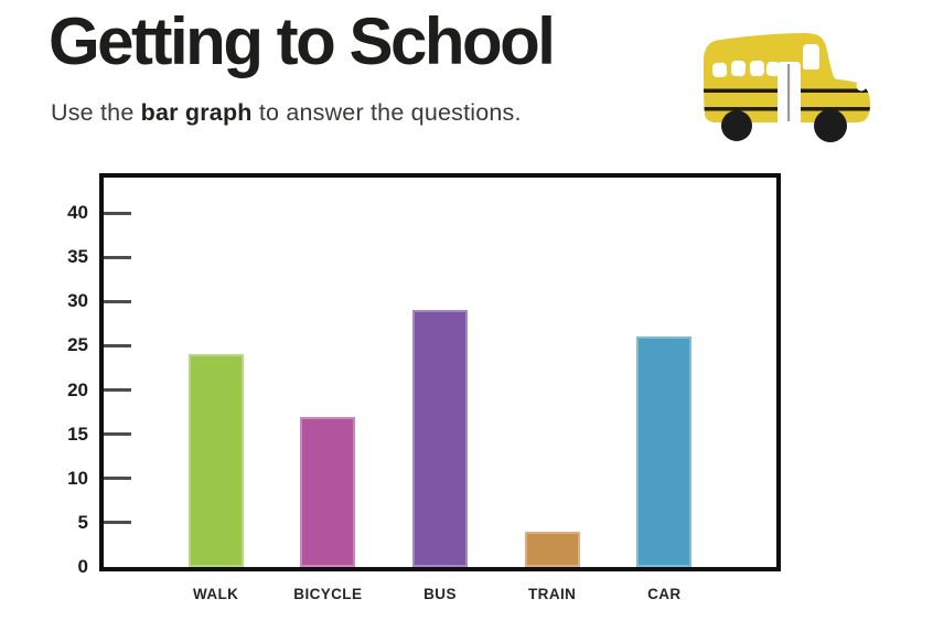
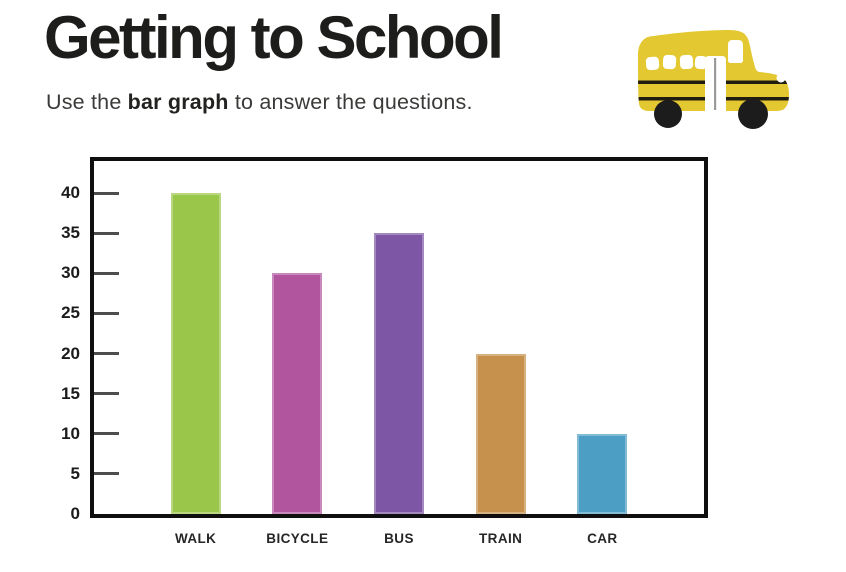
WALK: 24 -> 40
BICYCLE: 17 -> 30
BUS: 29 -> 35
TRAIN: 4 -> 20
CAR: 26 -> 10
